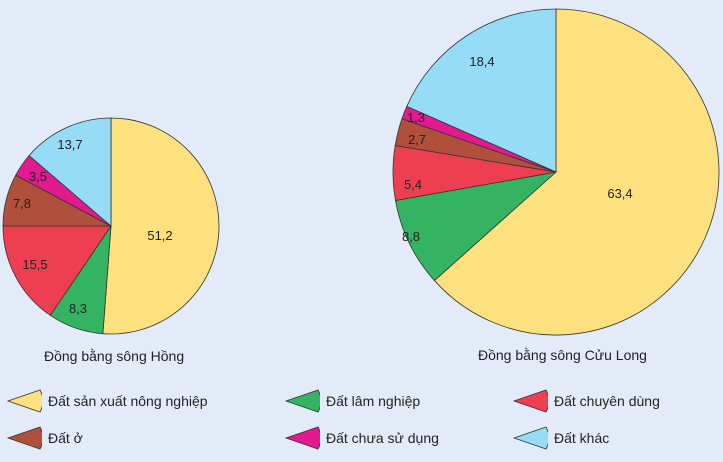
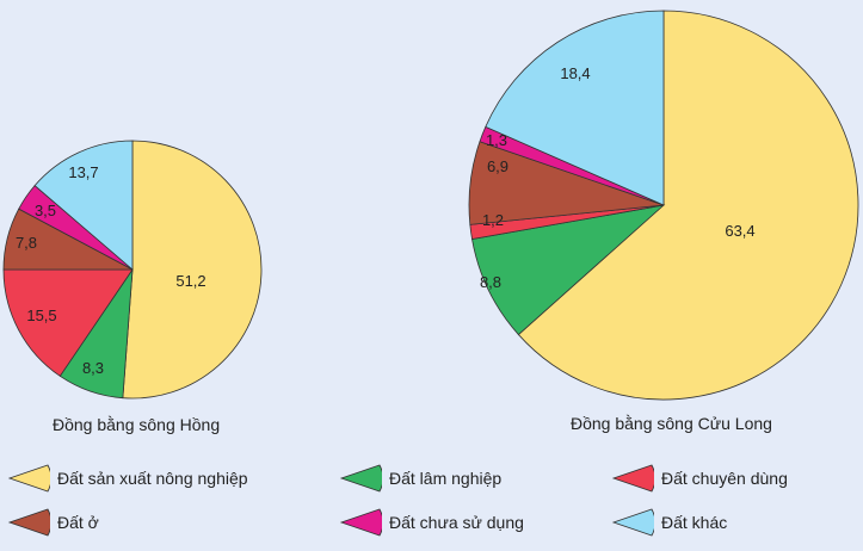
Đồng bằng sông Cửu Long/Đất chuyên dùng: 5,4 -> 1,2
Đồng bằng sông Cửu Long/Đất ở: 2,7 -> 6,9
